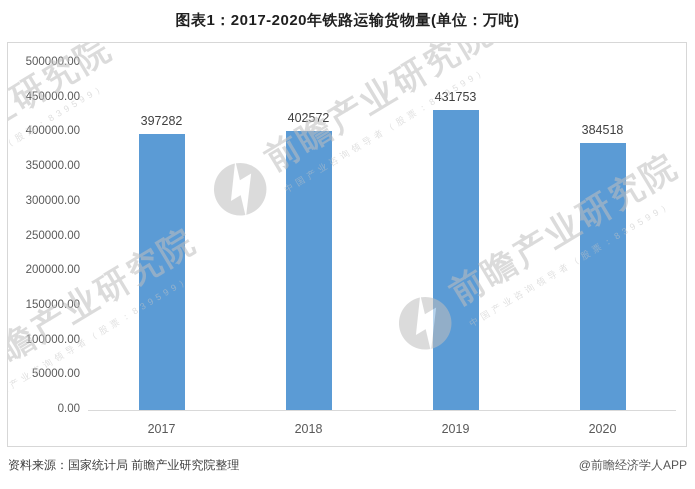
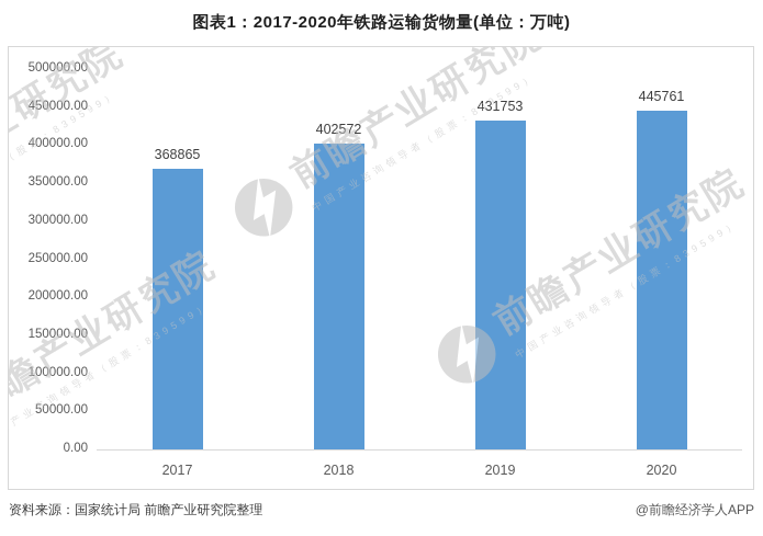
2017: 397282 -> 368865
2020: 384518 -> 445761
